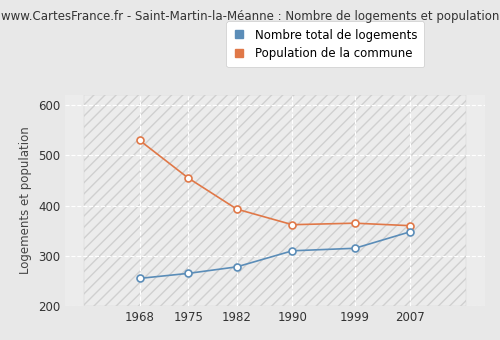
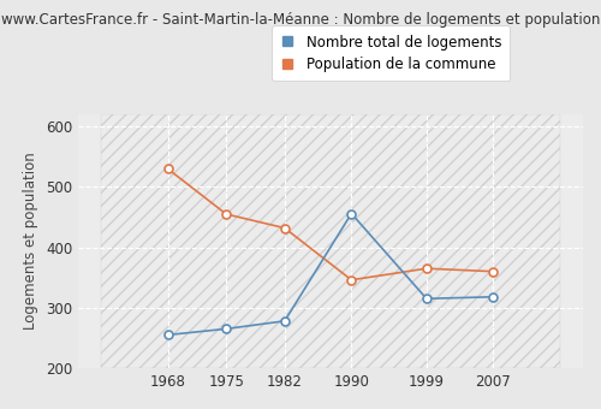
Population de la commune/1982: 393 -> 432
Nombre total de logements/1990: 310 -> 456
Population de la commune/1990: 362 -> 346
Nombre total de logements/2007: 348 -> 318
